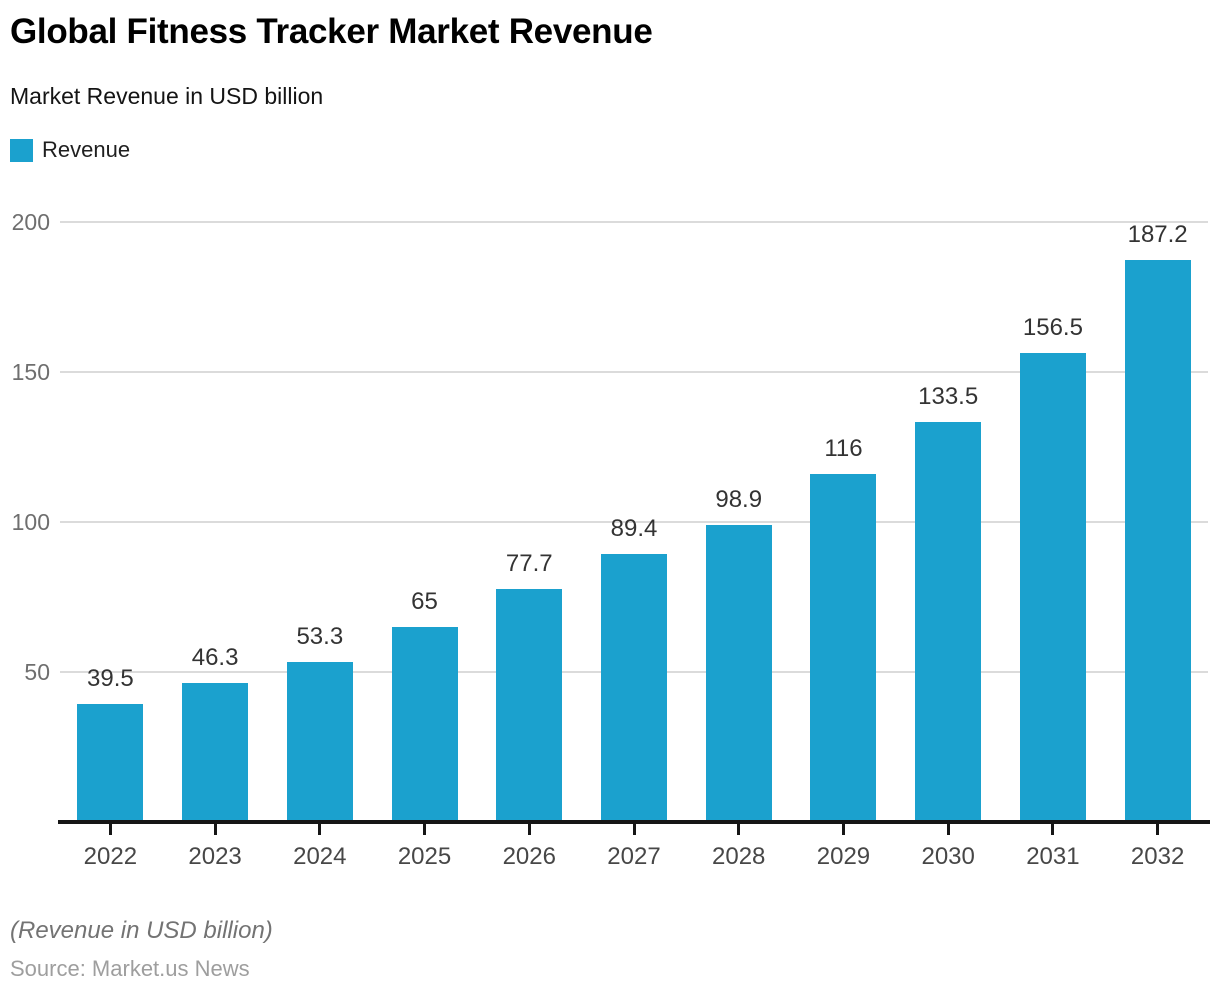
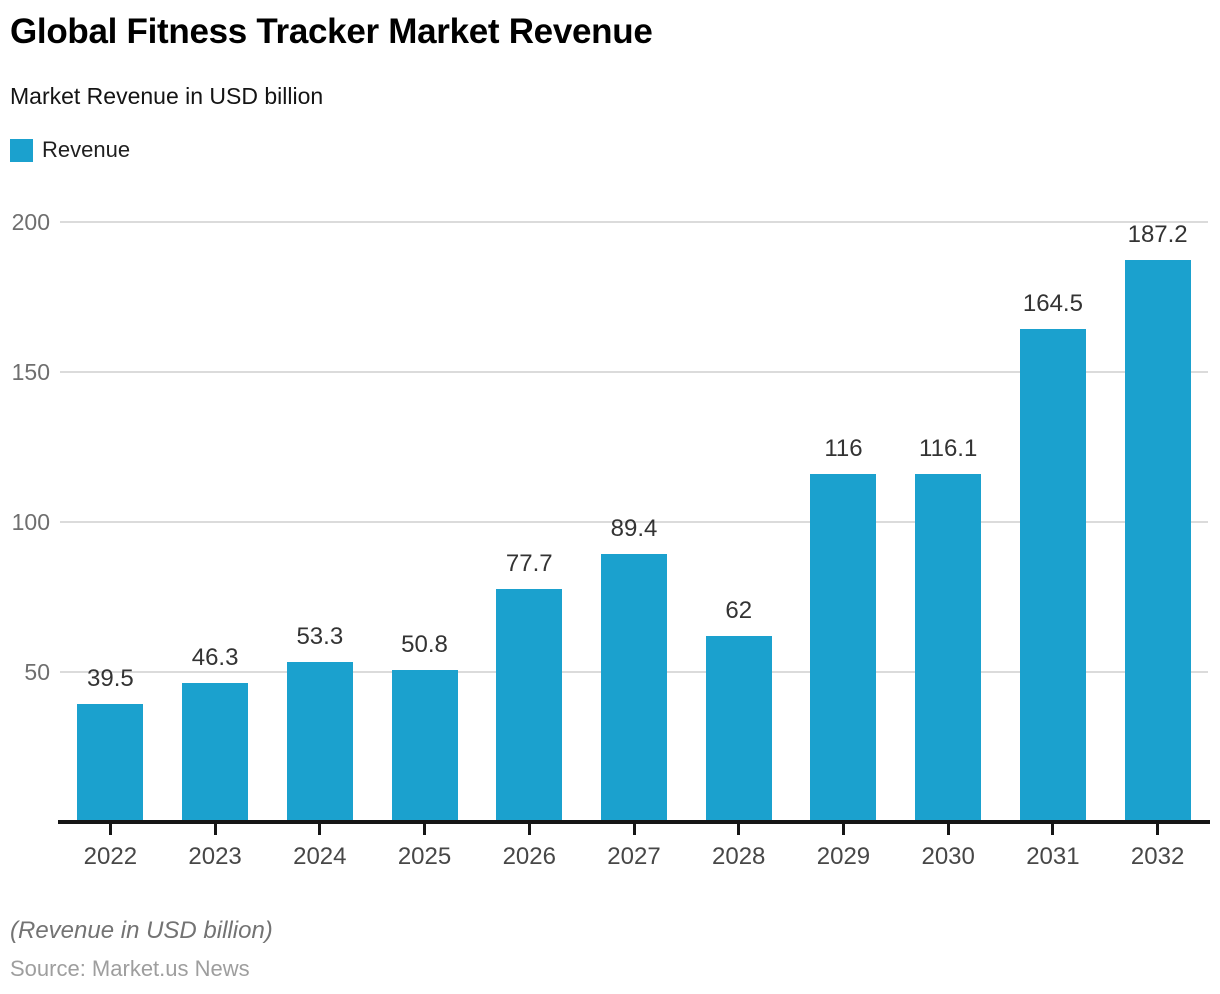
2025: 65 -> 50.8
2028: 98.9 -> 62
2030: 133.5 -> 116.1
2031: 156.5 -> 164.5
